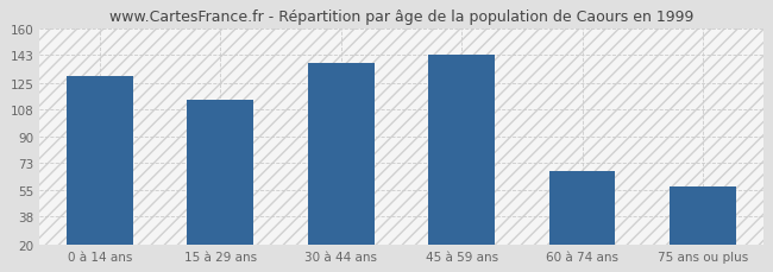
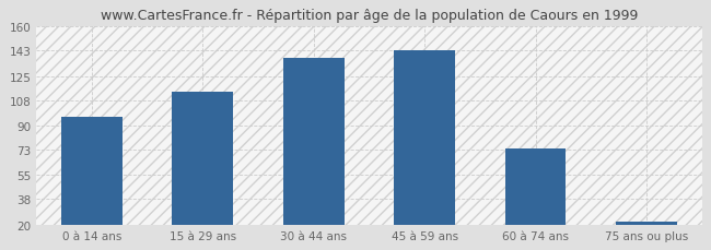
0 à 14 ans: 129 -> 96
60 à 74 ans: 68 -> 74
75 ans ou plus: 58 -> 22
